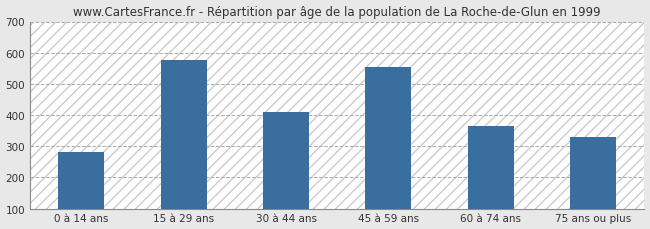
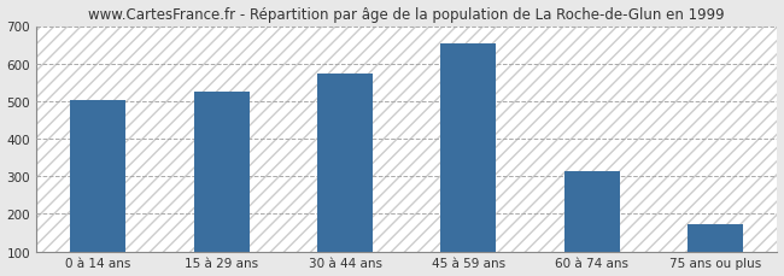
0 à 14 ans: 280 -> 503
15 à 29 ans: 575 -> 524
30 à 44 ans: 410 -> 573
45 à 59 ans: 555 -> 655
60 à 74 ans: 365 -> 314
75 ans ou plus: 330 -> 174
